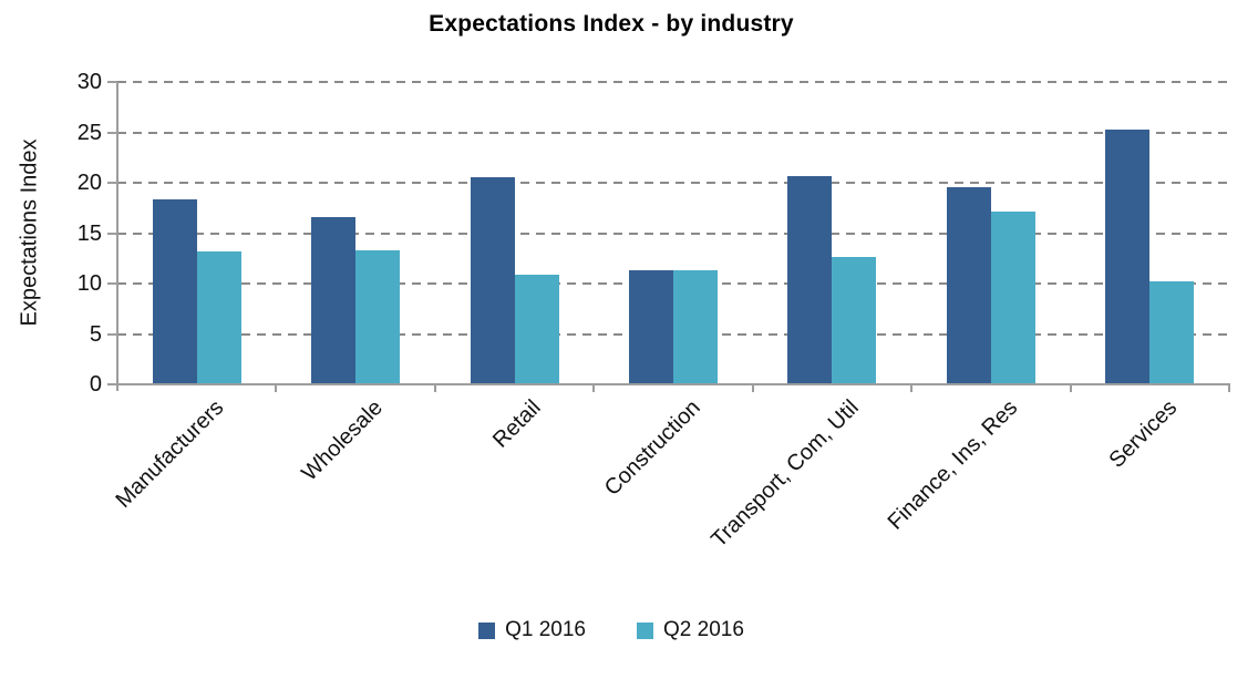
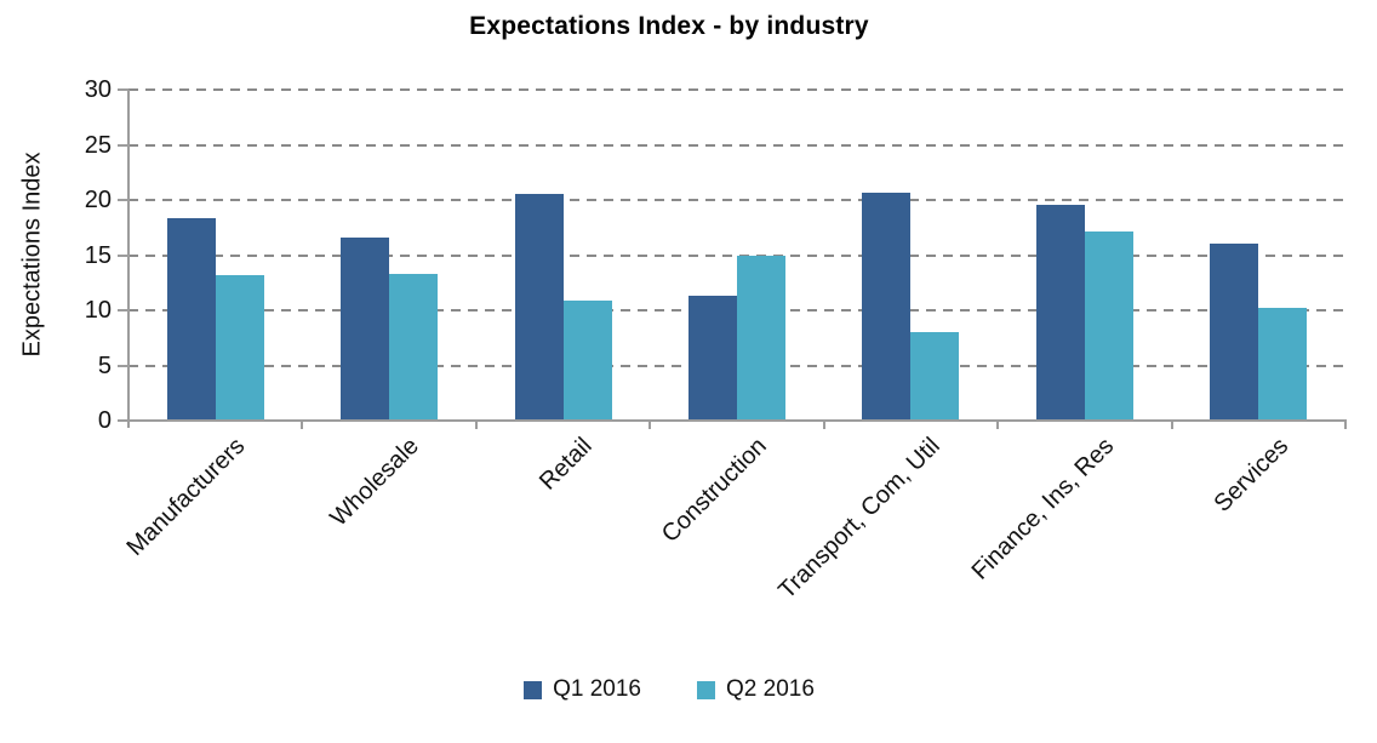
Q2 2016/Construction: 11 -> 15
Q2 2016/Transport, Com, Util: 13 -> 8
Q1 2016/Services: 25 -> 16
